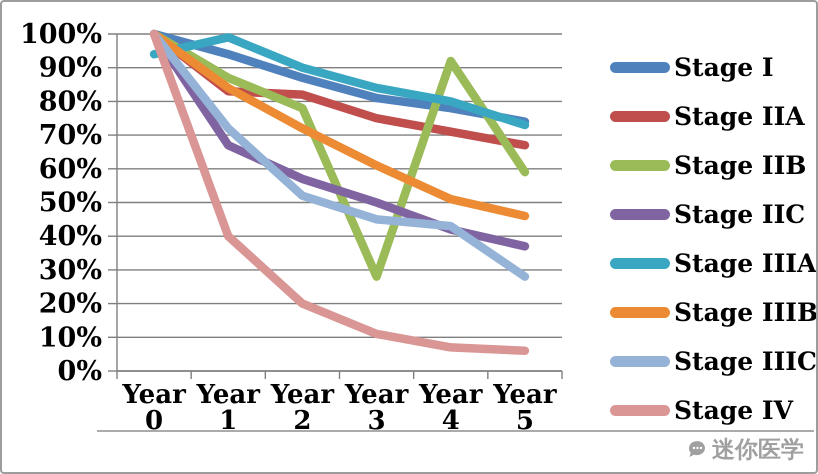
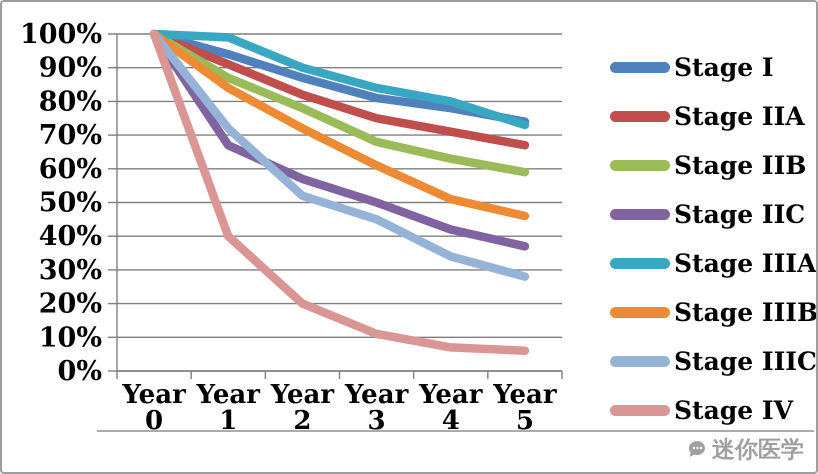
Stage IIIA/Year 0: 94% -> 100%
Stage IIA/Year 1: 83% -> 91%
Stage IIB/Year 3: 28% -> 68%
Stage IIB/Year 4: 92% -> 63%
Stage IIIC/Year 4: 43% -> 34%
